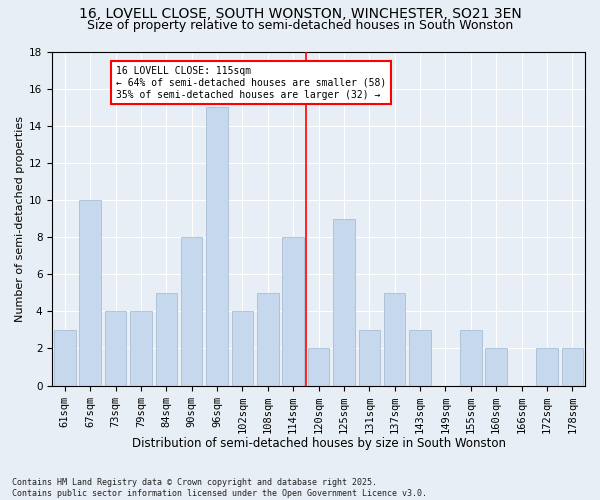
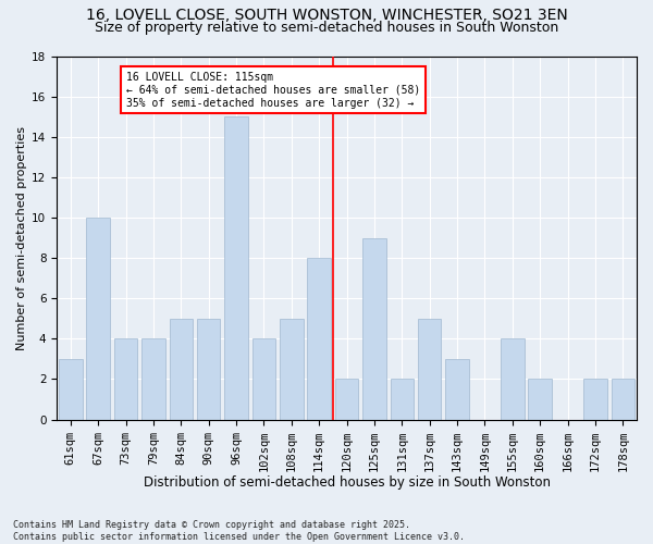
90sqm: 8 -> 5
131sqm: 3 -> 2
155sqm: 3 -> 4
